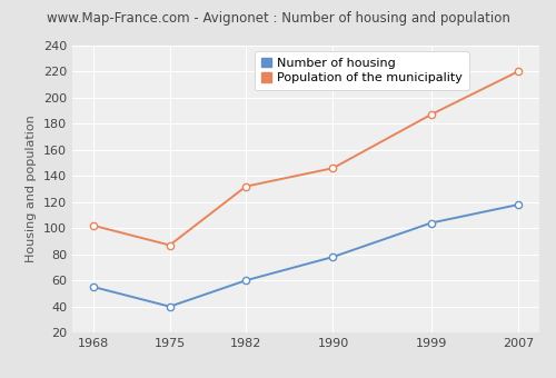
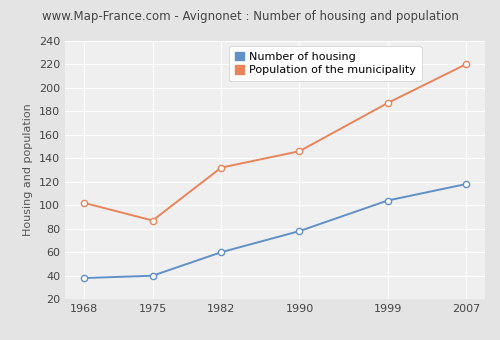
Number of housing/1968: 55 -> 38
